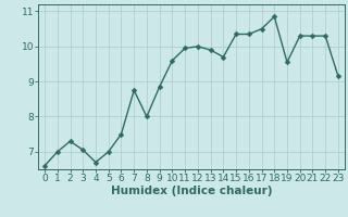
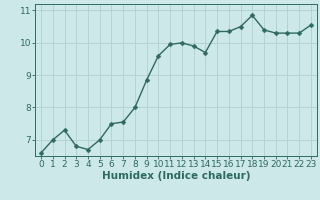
3: 7.05 -> 6.80
7: 8.75 -> 7.55
19: 9.55 -> 10.40
23: 9.15 -> 10.55
